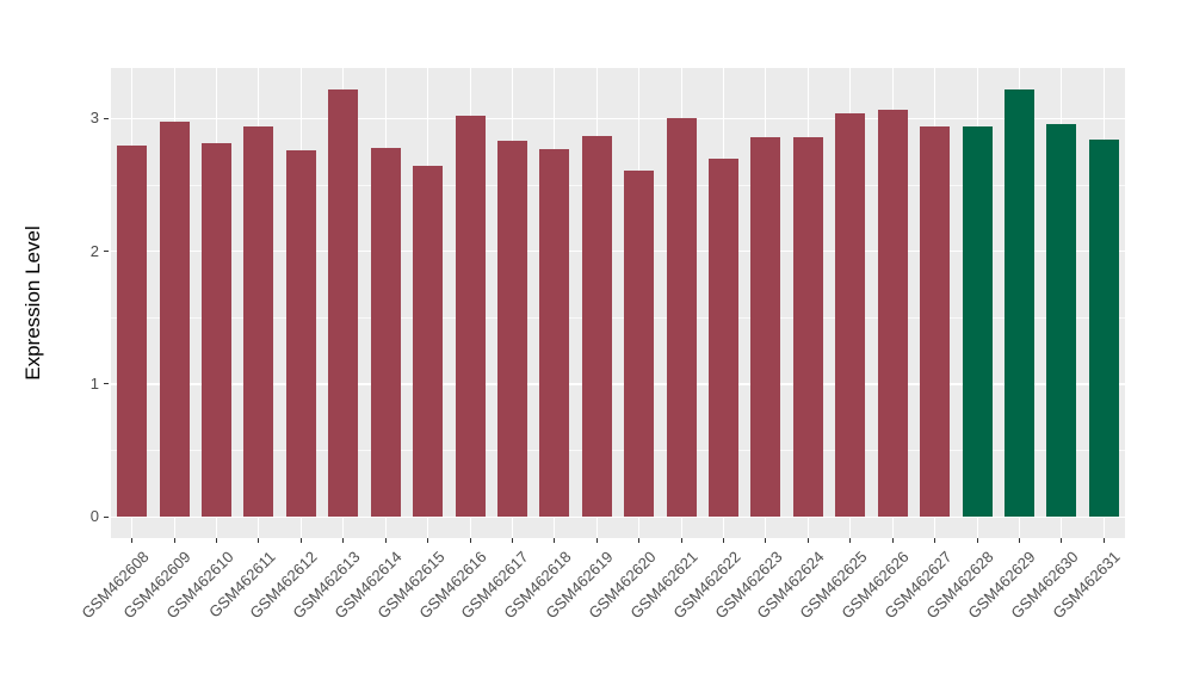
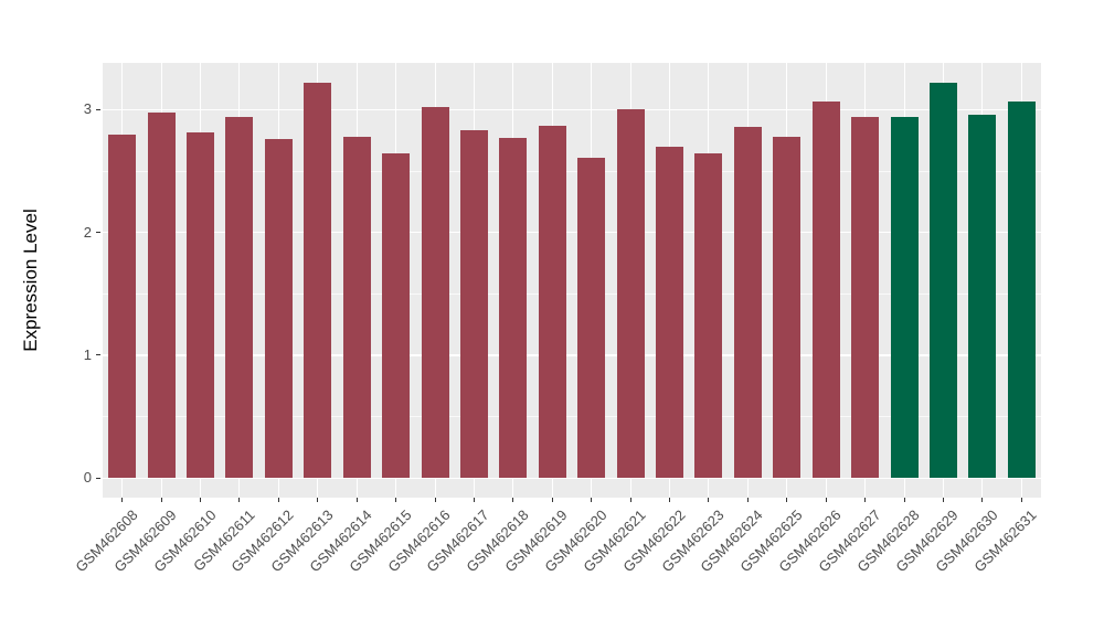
GSM462623: 2.86 -> 2.64
GSM462625: 3.04 -> 2.78
GSM462631: 2.84 -> 3.07
